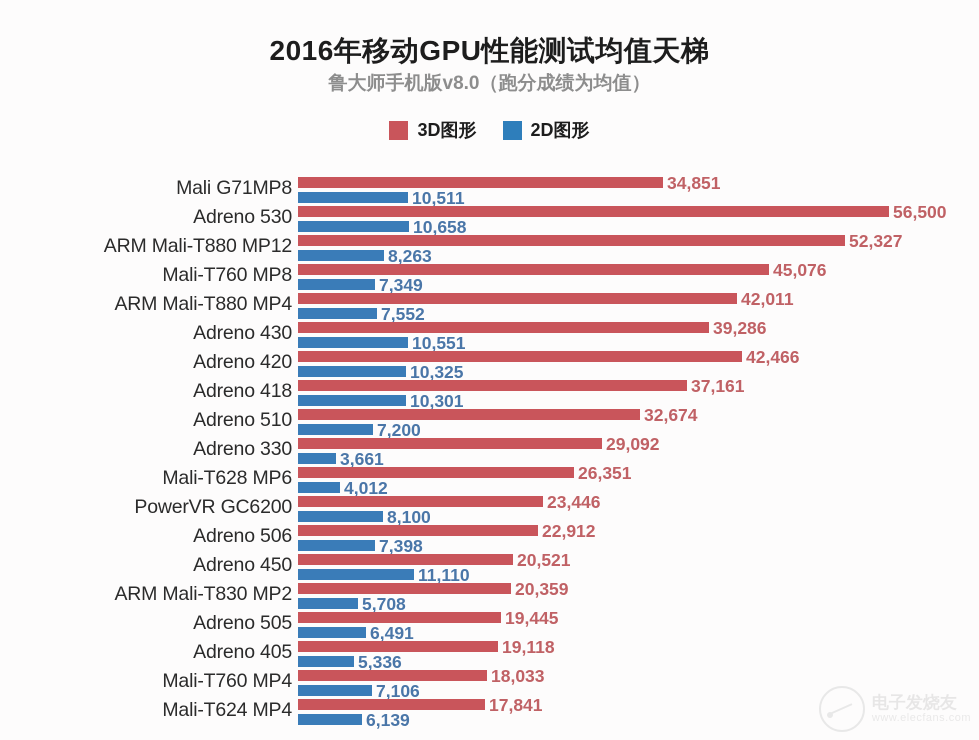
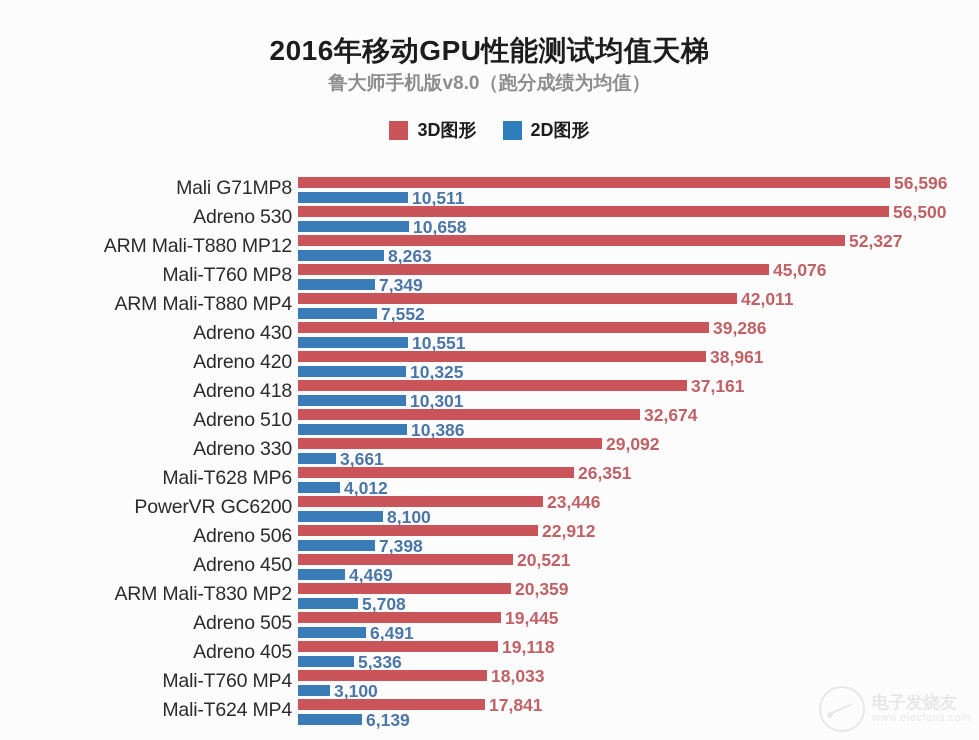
3D图形/Mali G71MP8: 34,851 -> 56,596
3D图形/Adreno 420: 42,466 -> 38,961
2D图形/Adreno 510: 7,200 -> 10,386
2D图形/Adreno 450: 11,110 -> 4,469
2D图形/Mali-T760 MP4: 7,106 -> 3,100
